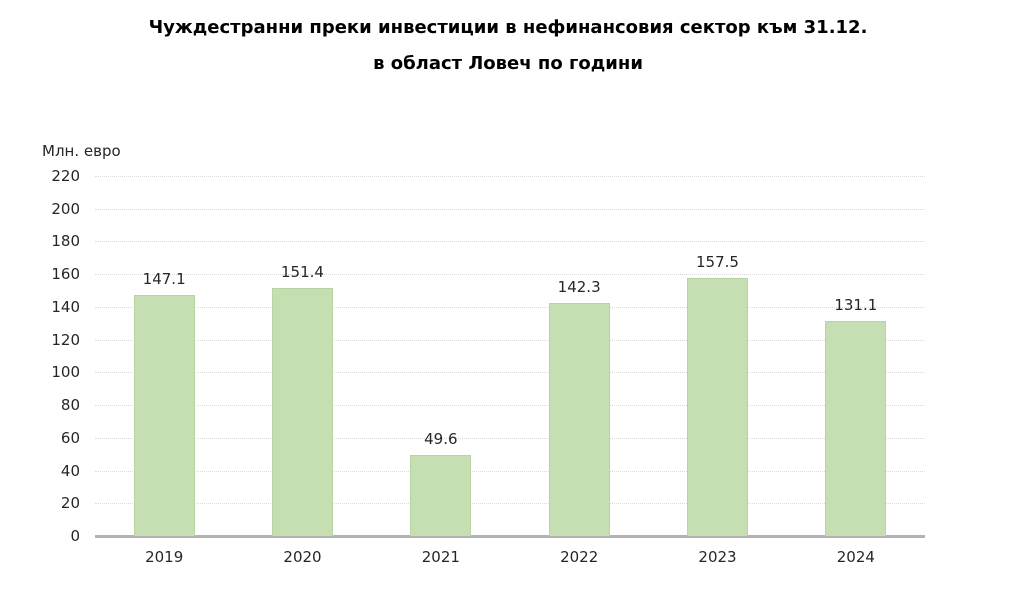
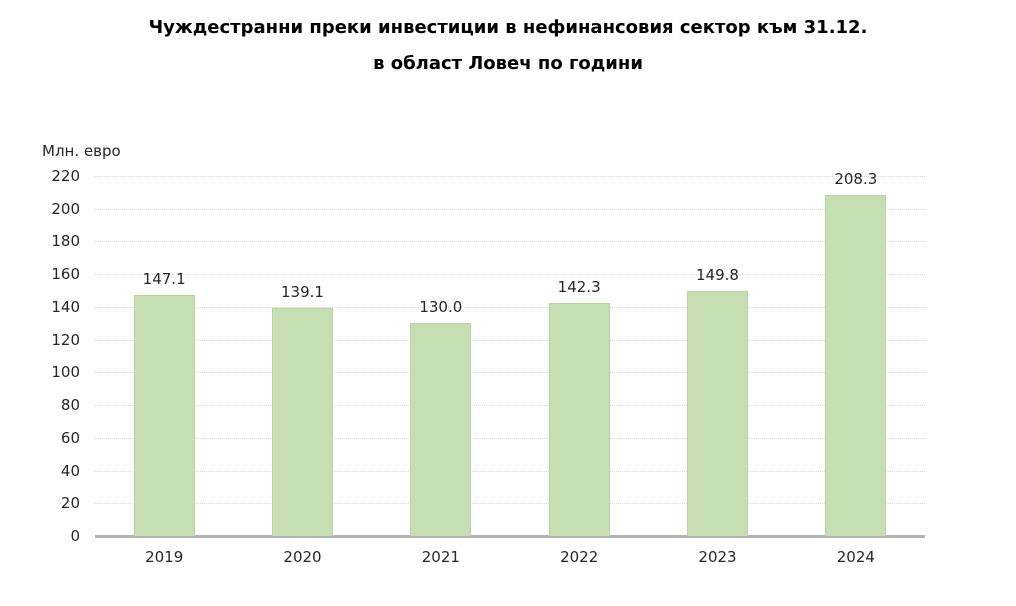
2020: 151.4 -> 139.1
2021: 49.6 -> 130.0
2023: 157.5 -> 149.8
2024: 131.1 -> 208.3
